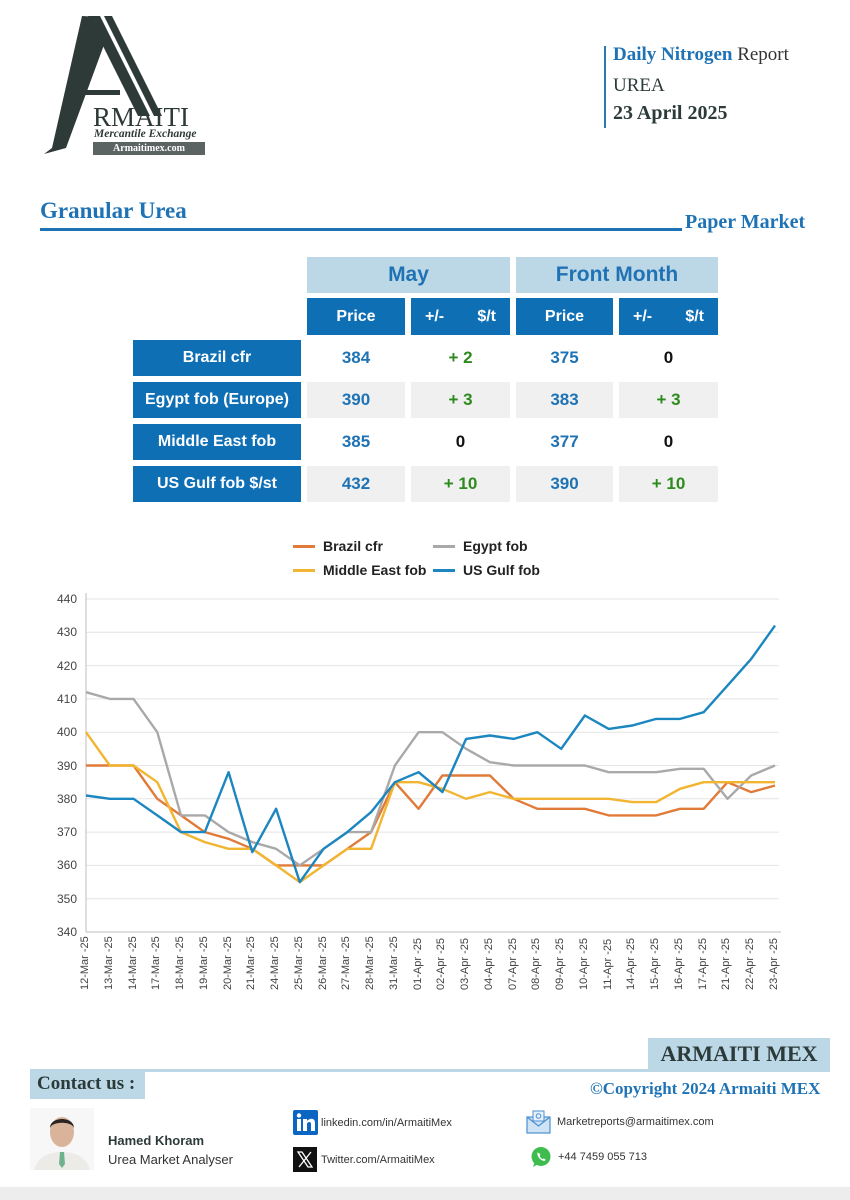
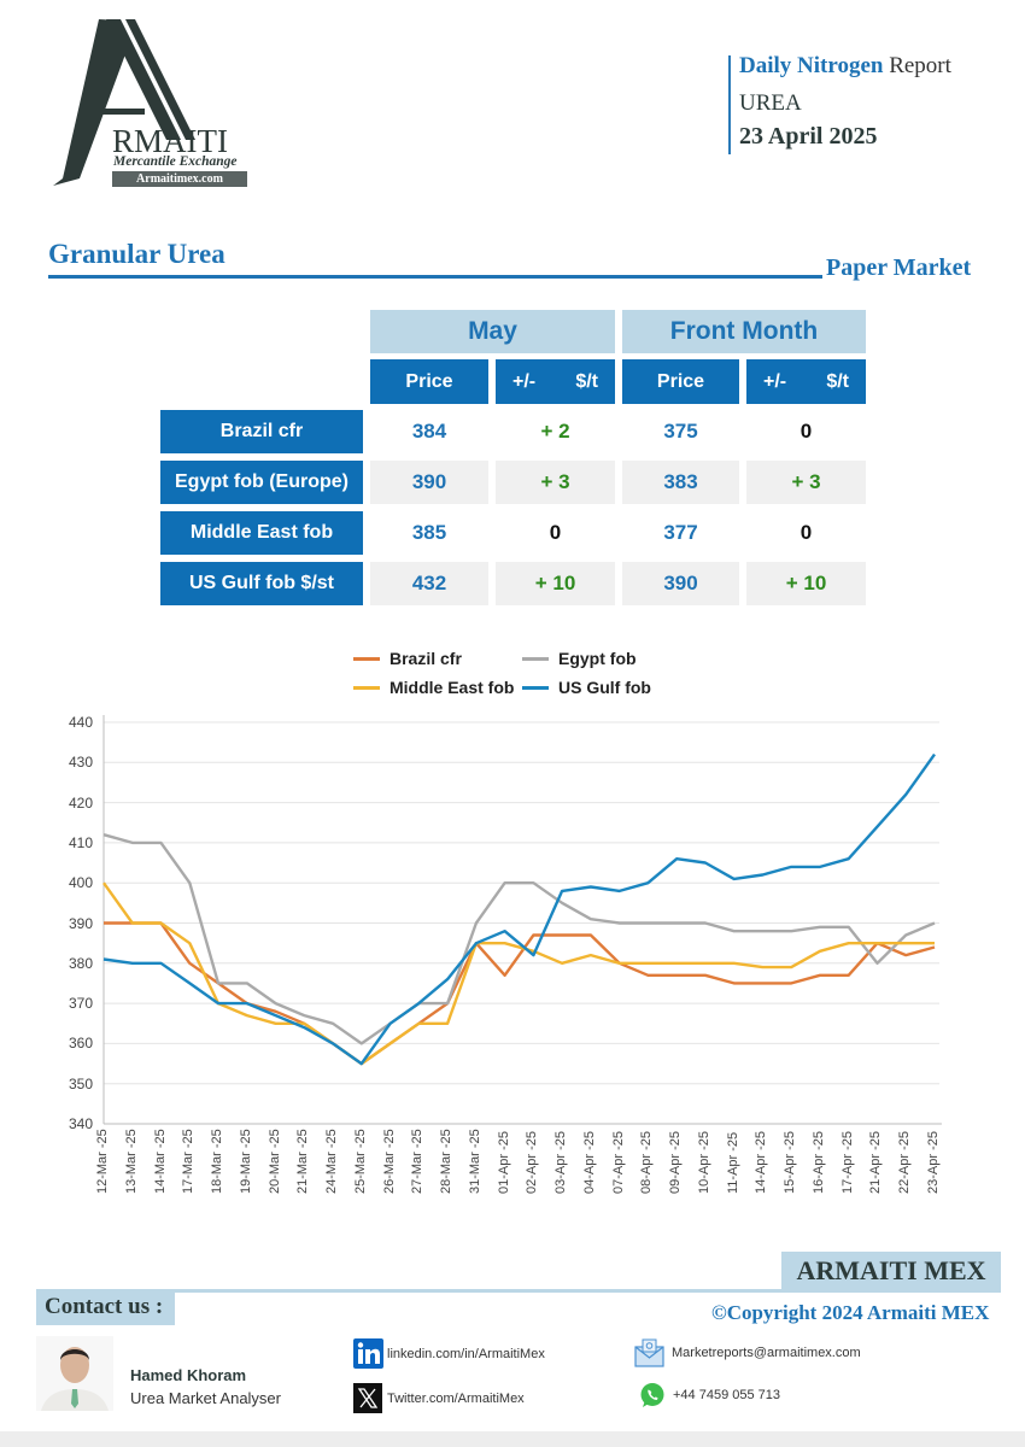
US Gulf fob/20-Mar -25: 388 -> 367
US Gulf fob/24-Mar -25: 377 -> 360
Brazil cfr/25-Mar -25: 360 -> 355
US Gulf fob/09-Apr -25: 395 -> 406
